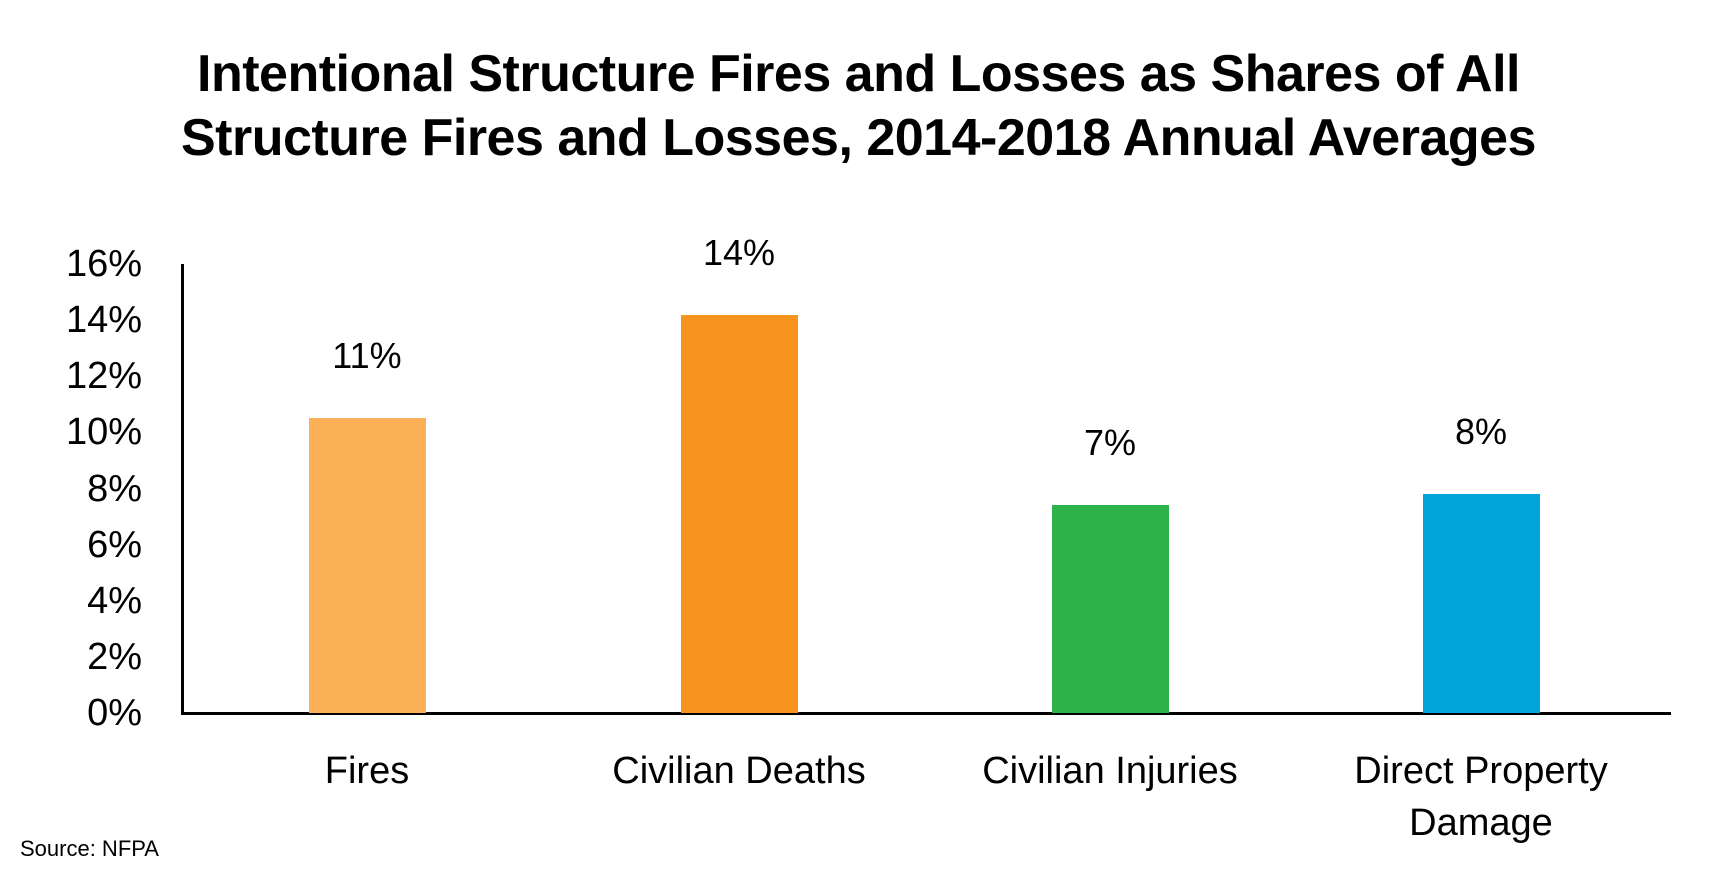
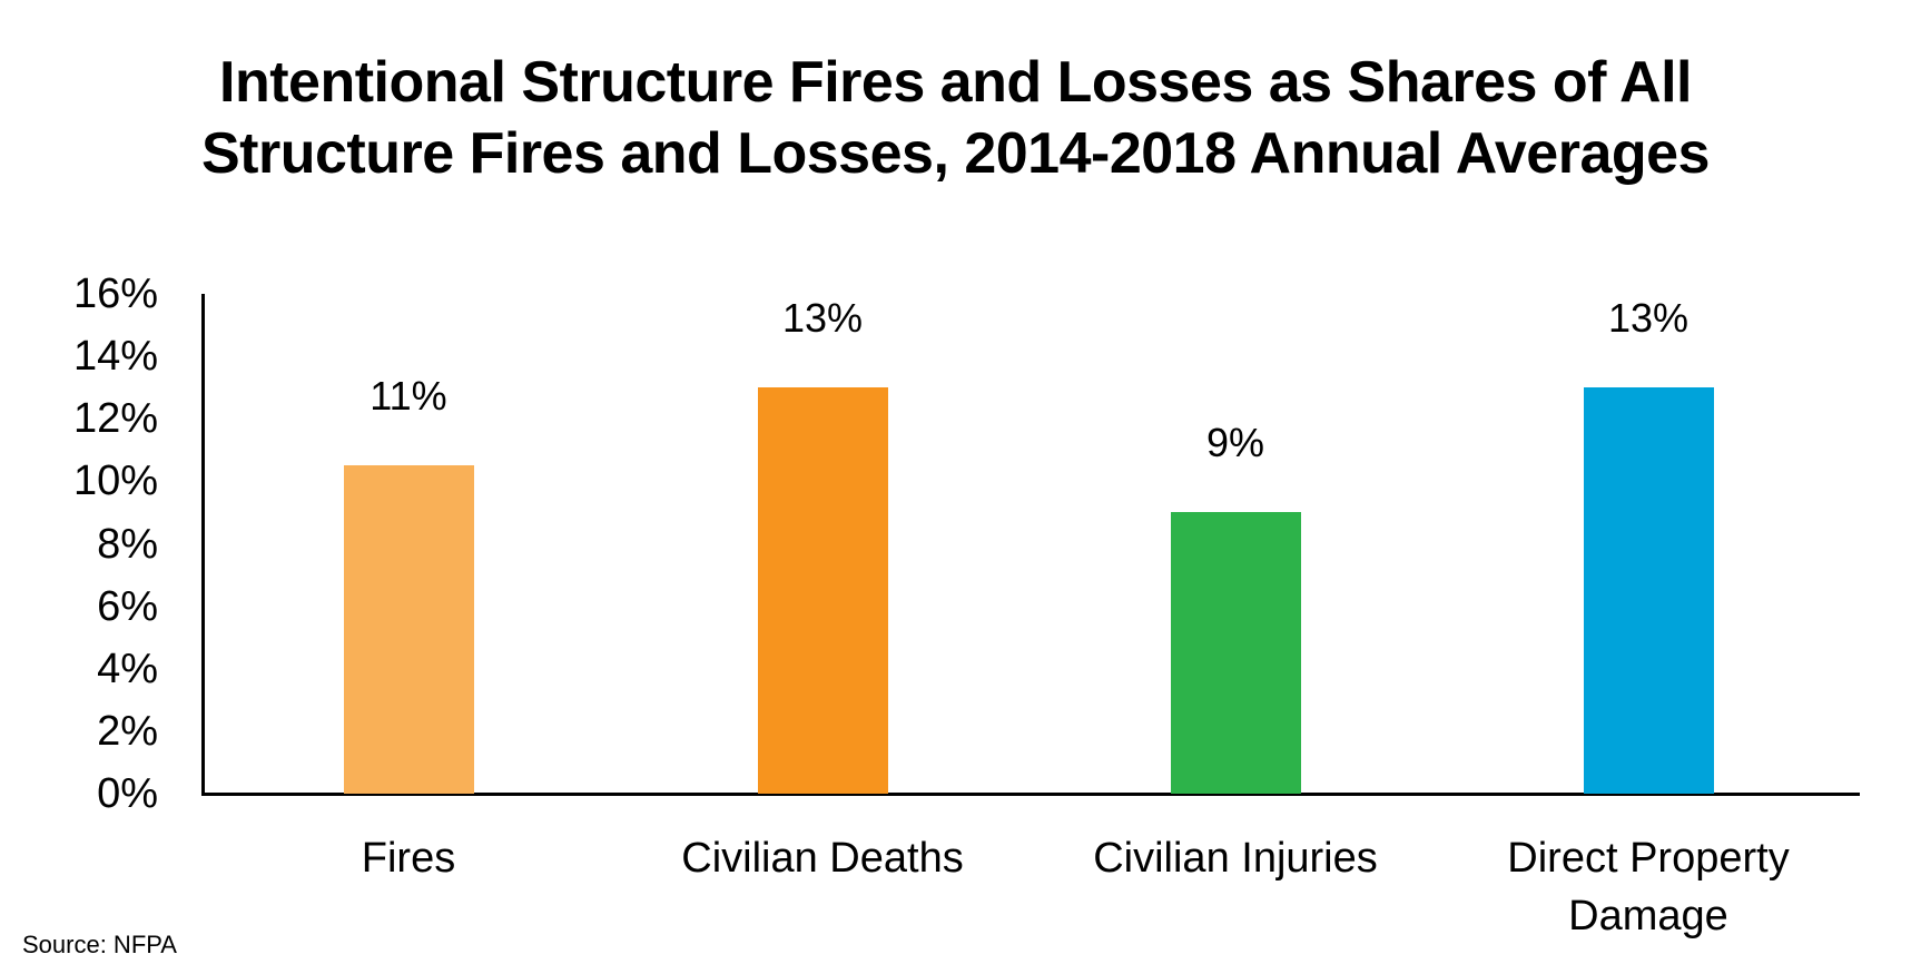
Civilian Deaths: 14% -> 13%
Civilian Injuries: 7% -> 9%
Direct Property Damage: 8% -> 13%
